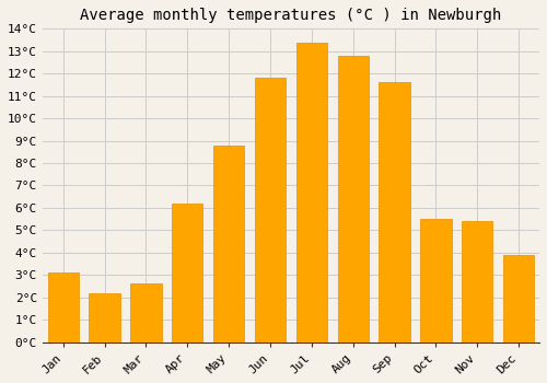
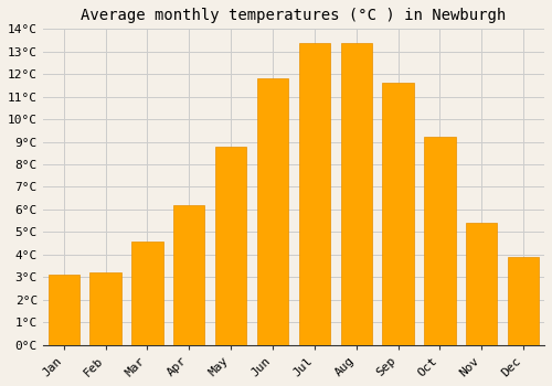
Feb: 2.2°C -> 3.2°C
Mar: 2.6°C -> 4.6°C
Aug: 12.8°C -> 13.4°C
Oct: 5.5°C -> 9.2°C
